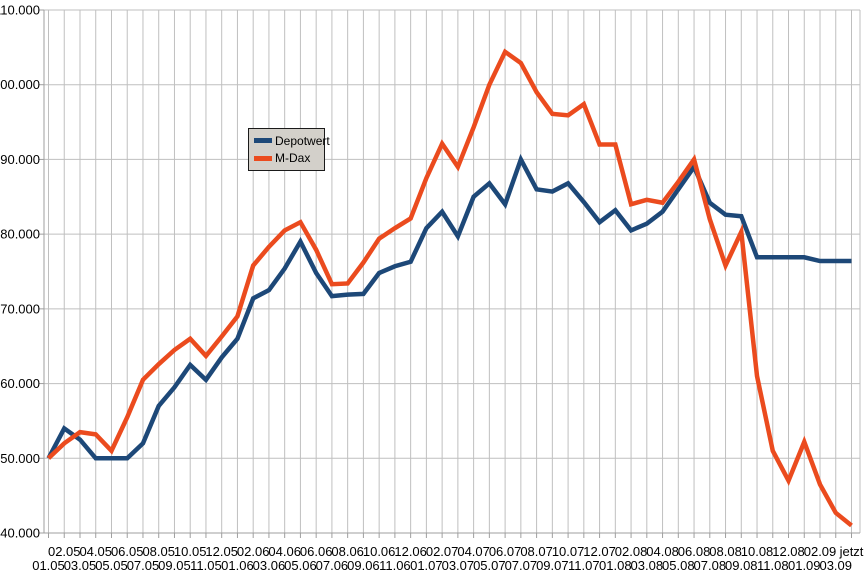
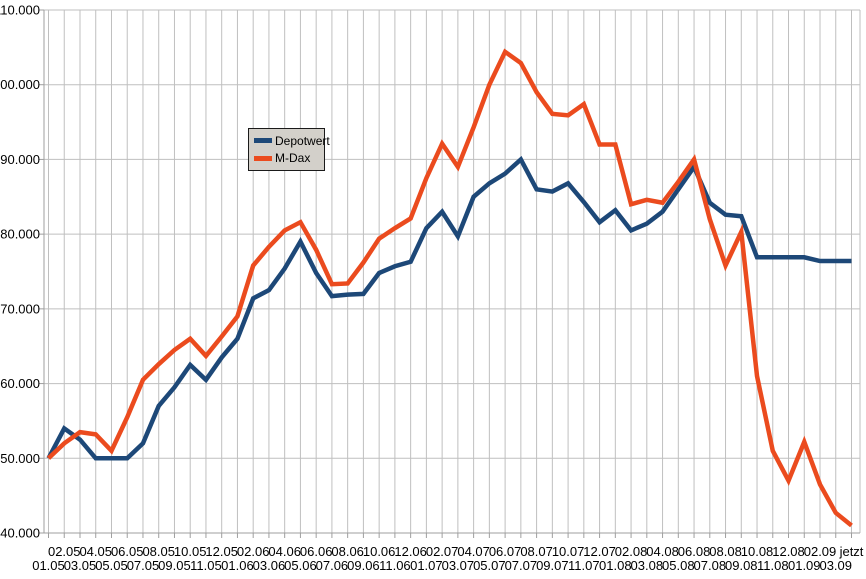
Depotwert/06.07: 84000 -> 88000
